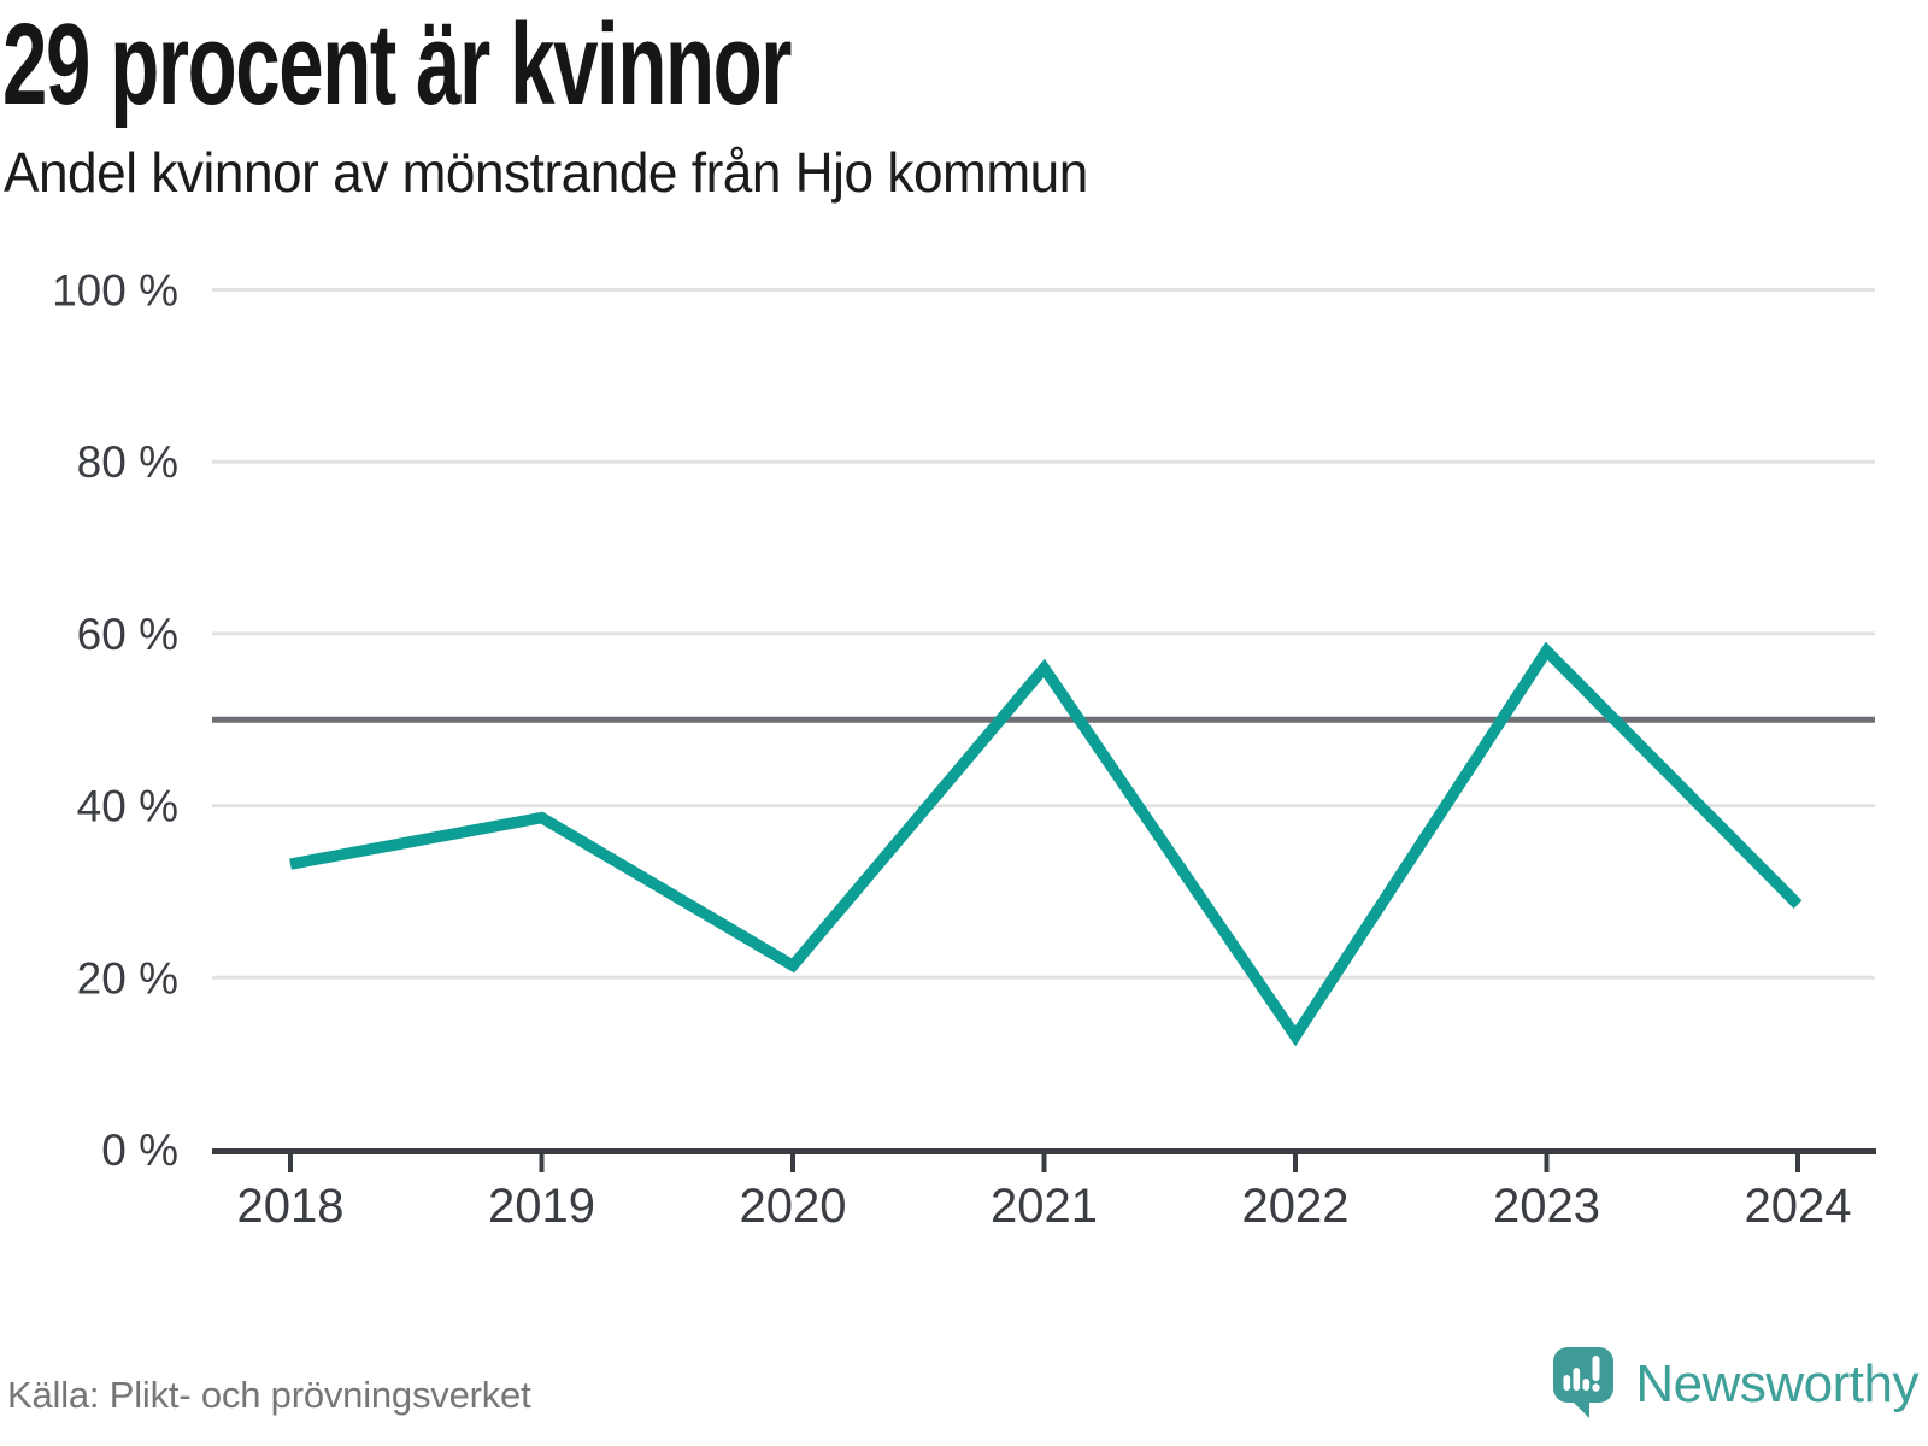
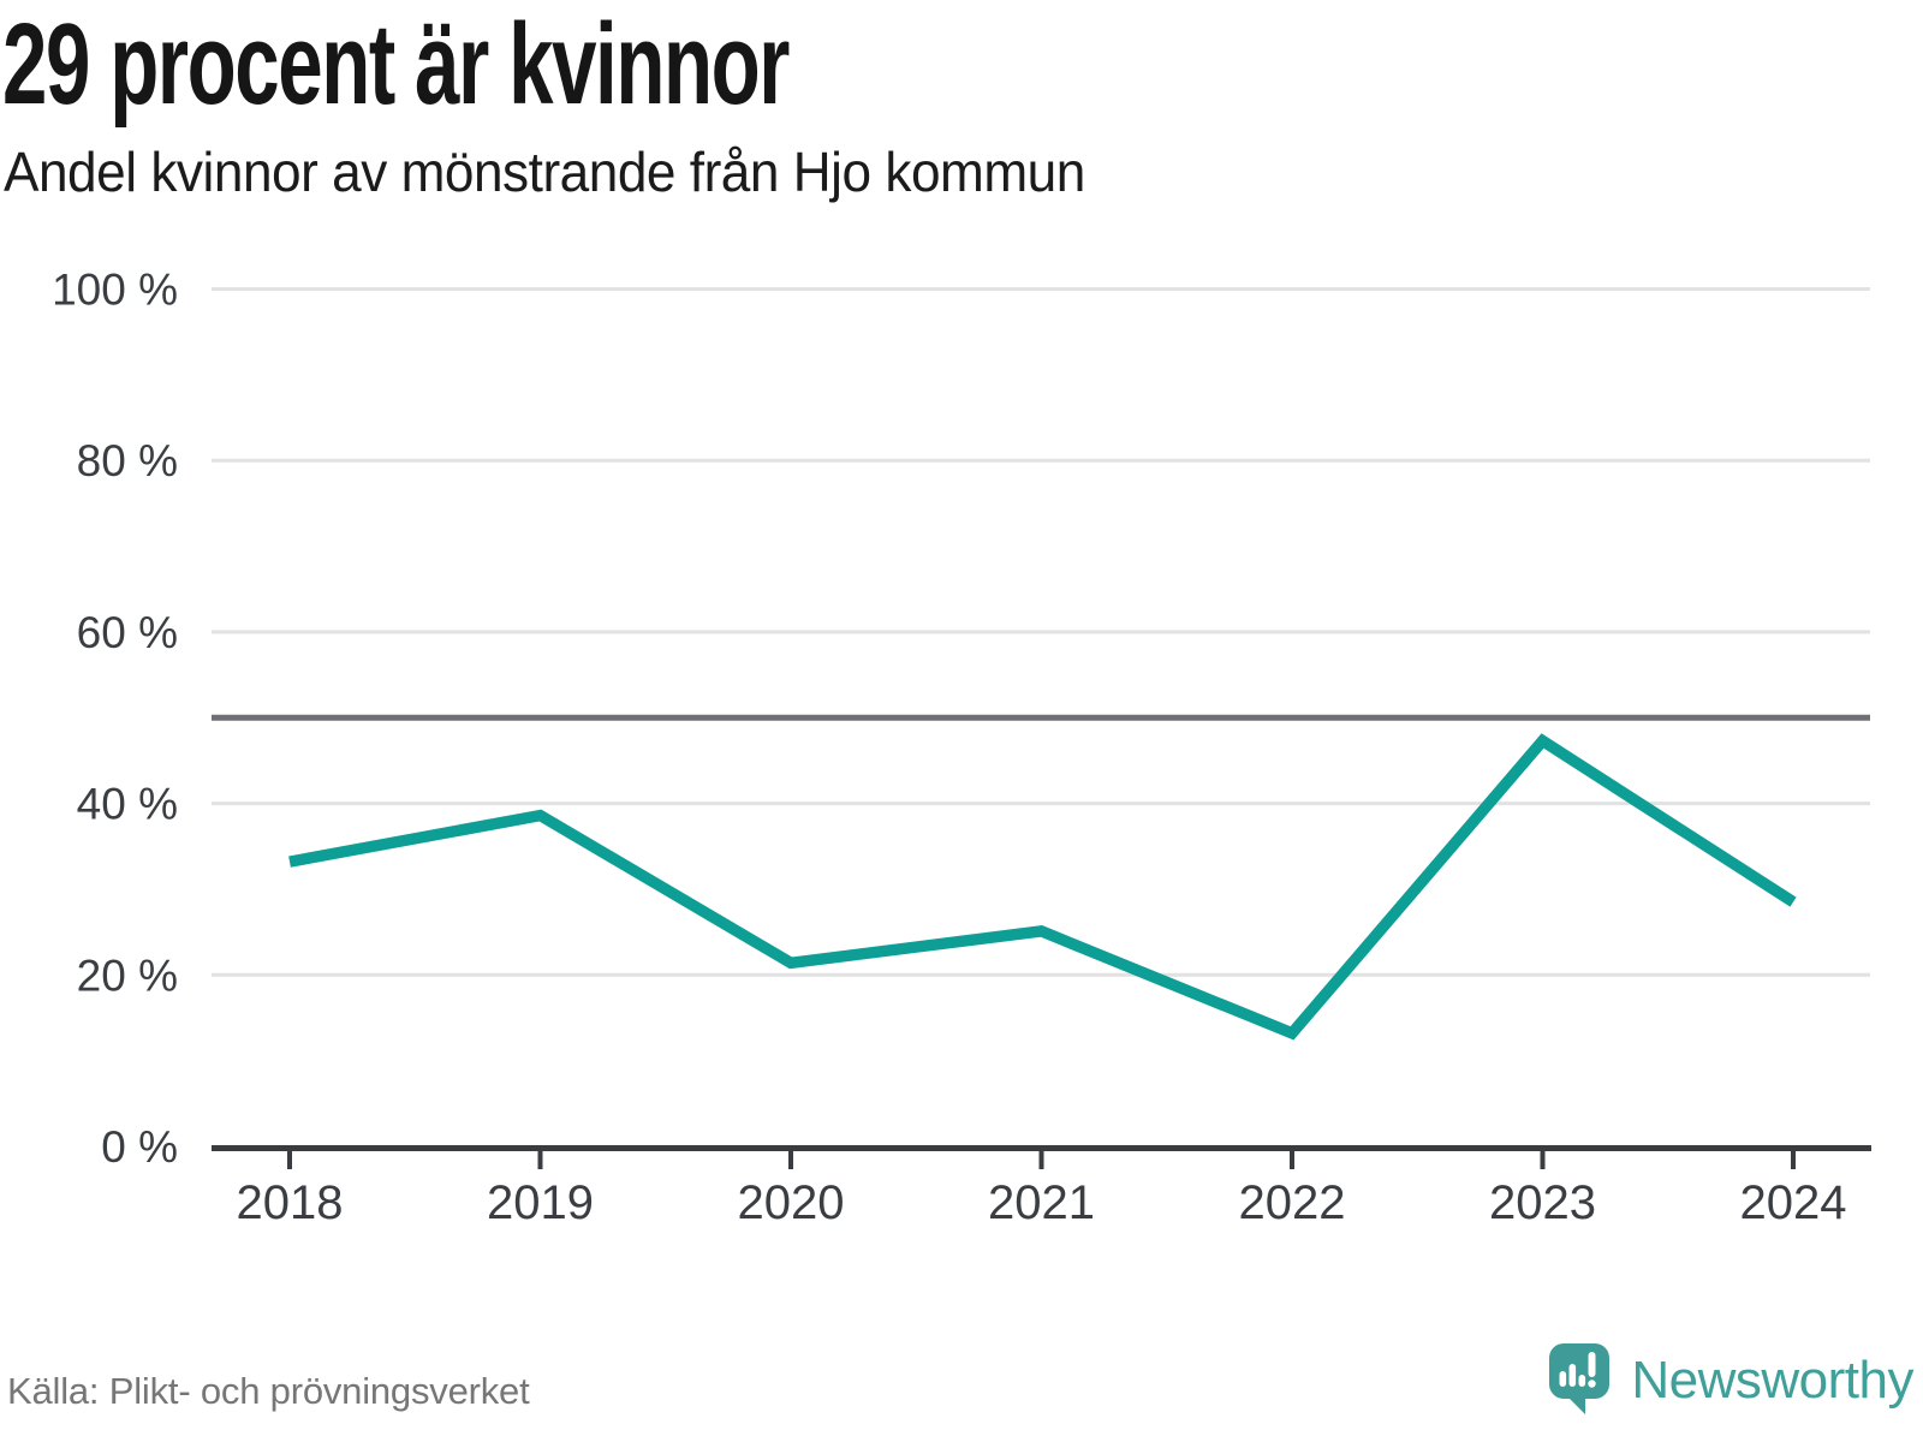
2021: 56% -> 25%
2023: 58% -> 47%
